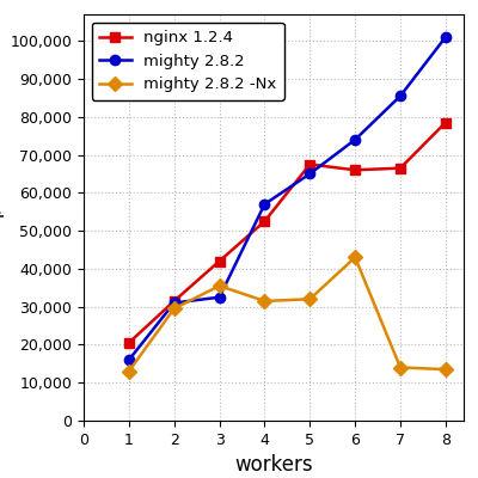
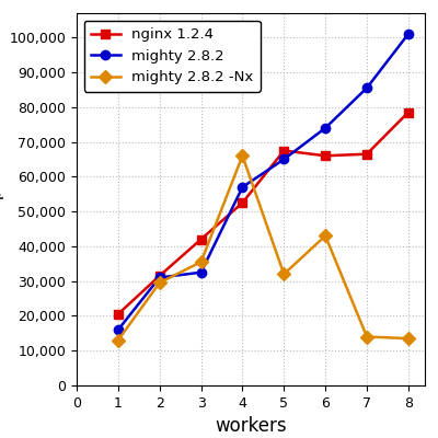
mighty 2.8.2 -Nx/4: 31,500 -> 66,000
